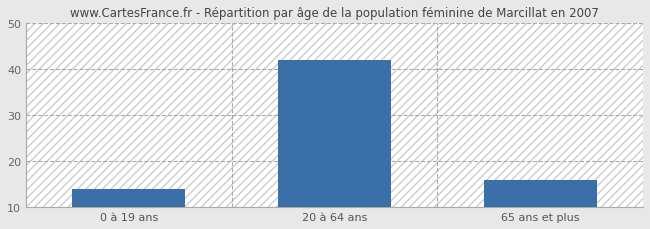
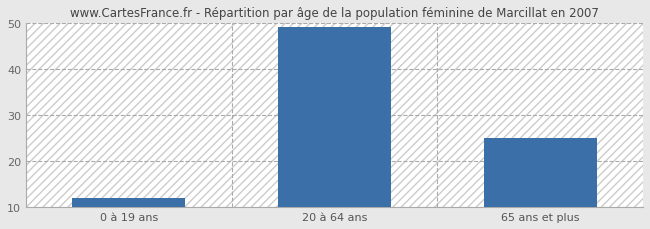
0 à 19 ans: 14 -> 12
20 à 64 ans: 42 -> 49
65 ans et plus: 16 -> 25
